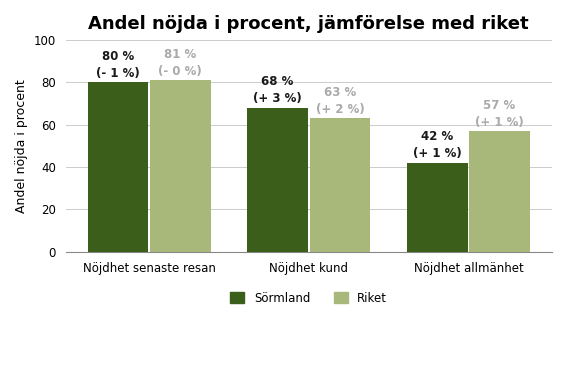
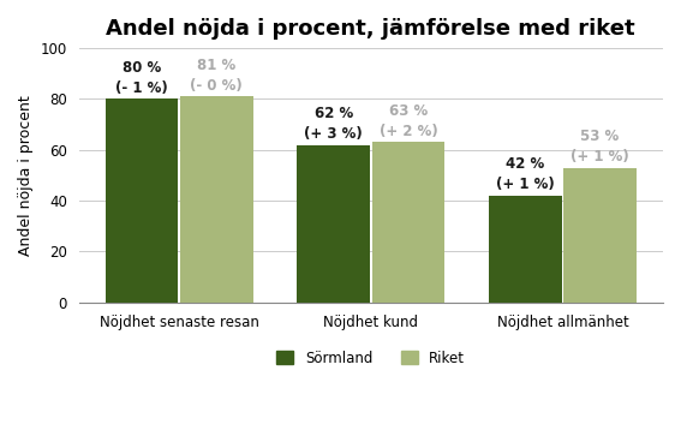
Sörmland/Nöjdhet kund: 68 -> 62
Riket/Nöjdhet allmänhet: 57 -> 53
